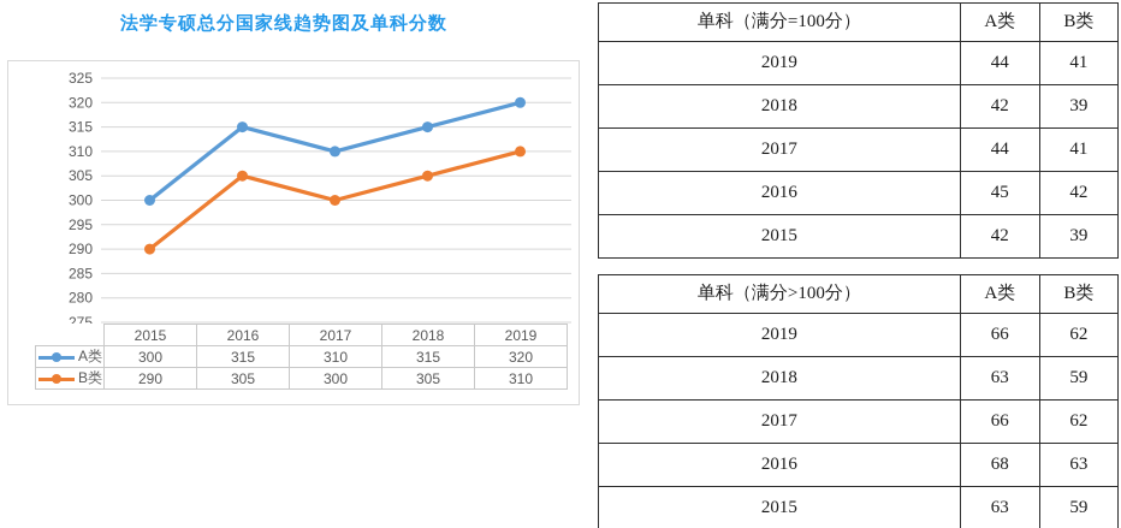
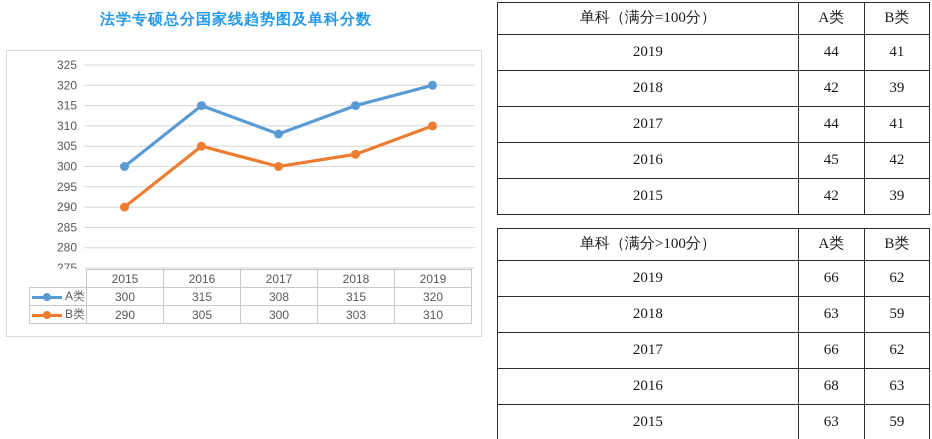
A类/2017: 310 -> 308
B类/2018: 305 -> 303
